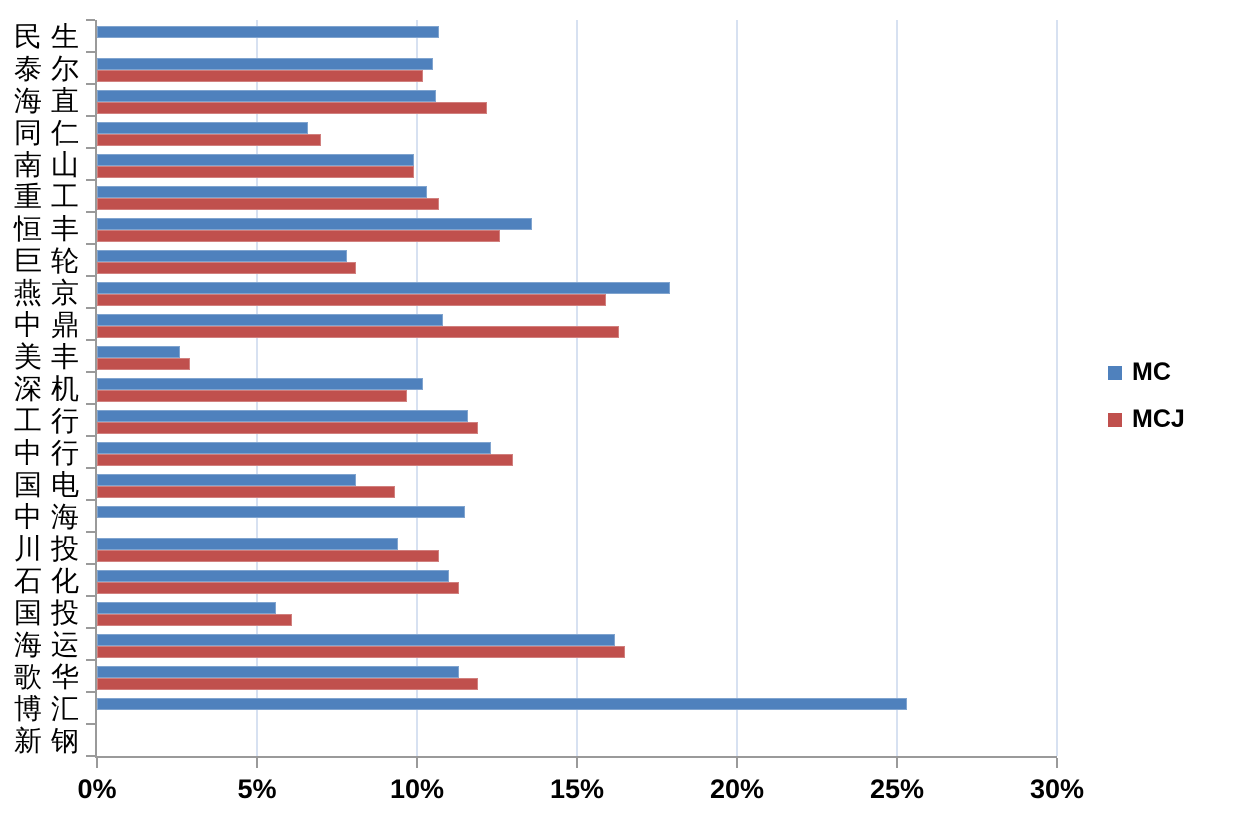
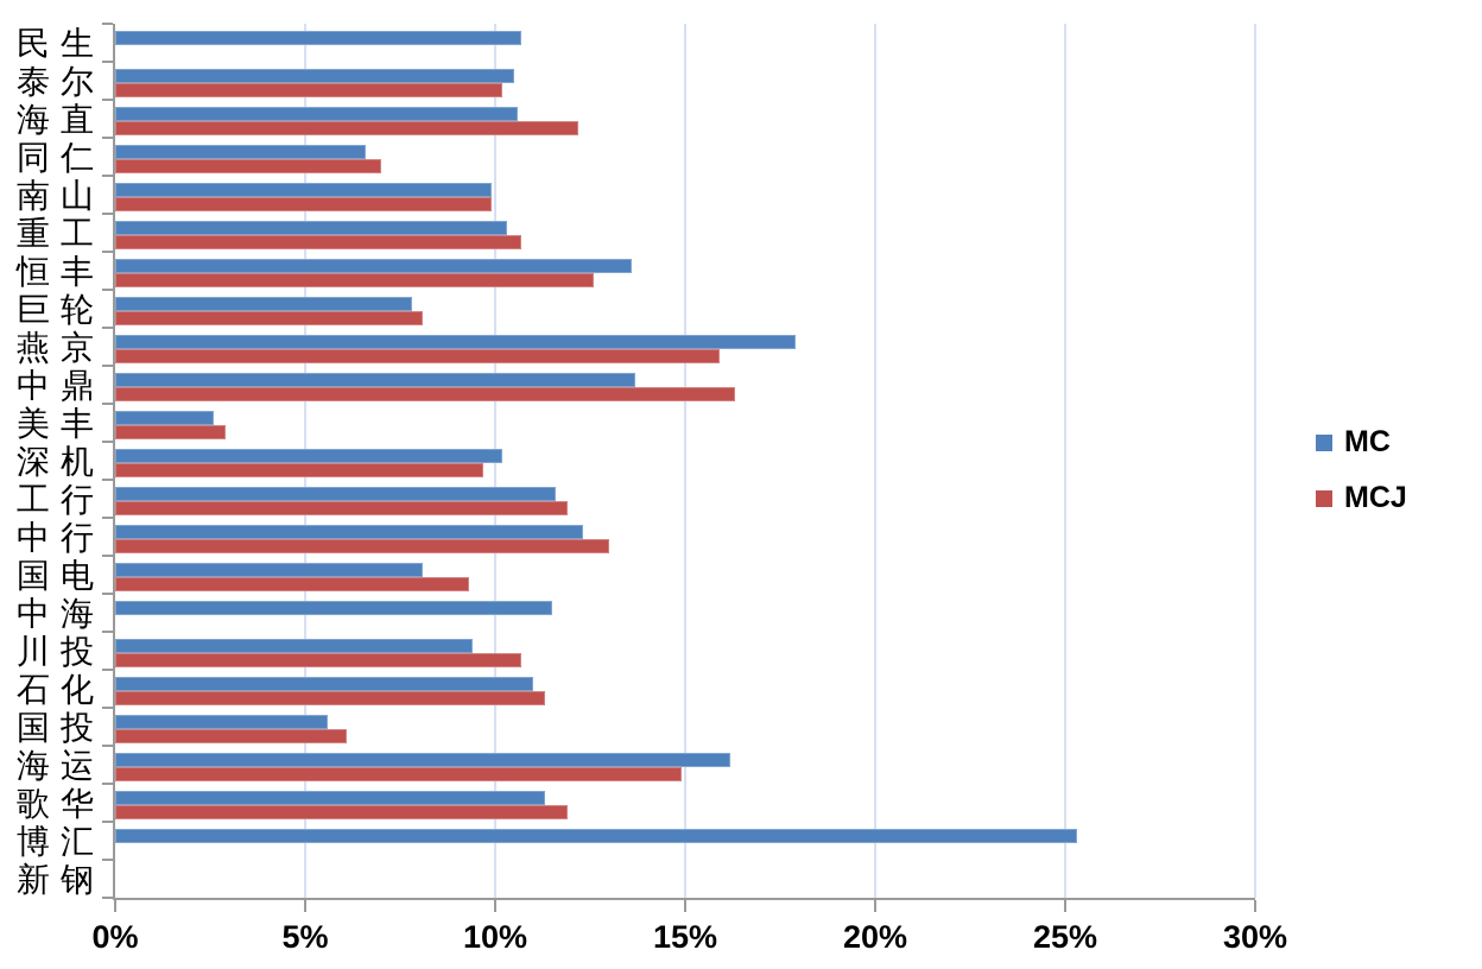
MC/中鼎: 10.8% -> 13.7%
MCJ/海运: 16.5% -> 14.9%
